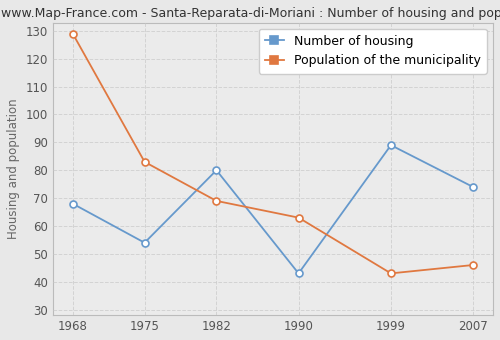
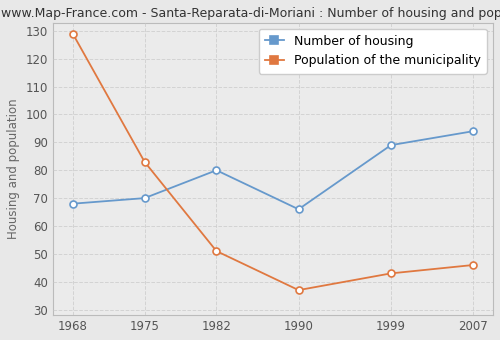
Number of housing/1975: 54 -> 70
Population of the municipality/1982: 69 -> 51
Number of housing/1990: 43 -> 66
Population of the municipality/1990: 63 -> 37
Number of housing/2007: 74 -> 94
